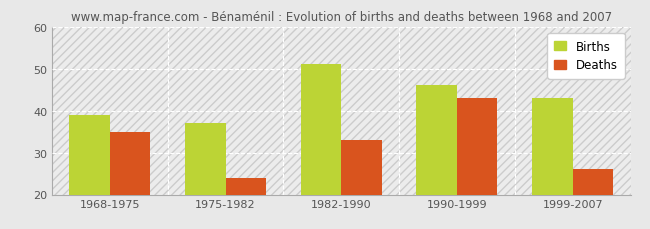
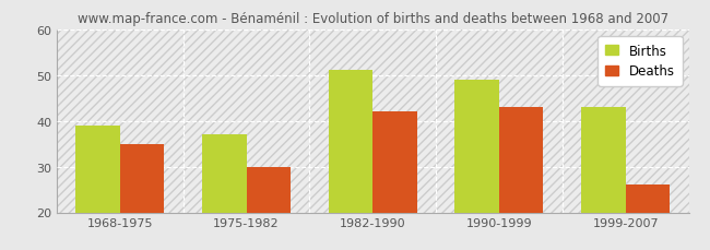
Deaths/1975-1982: 24 -> 30
Deaths/1982-1990: 33 -> 42
Births/1990-1999: 46 -> 49
